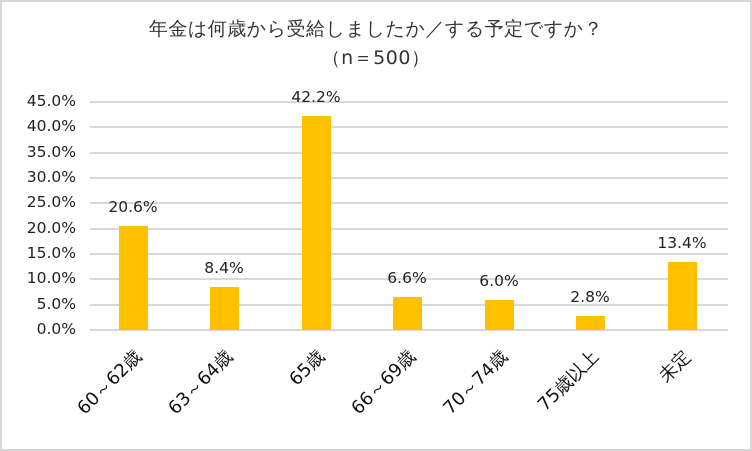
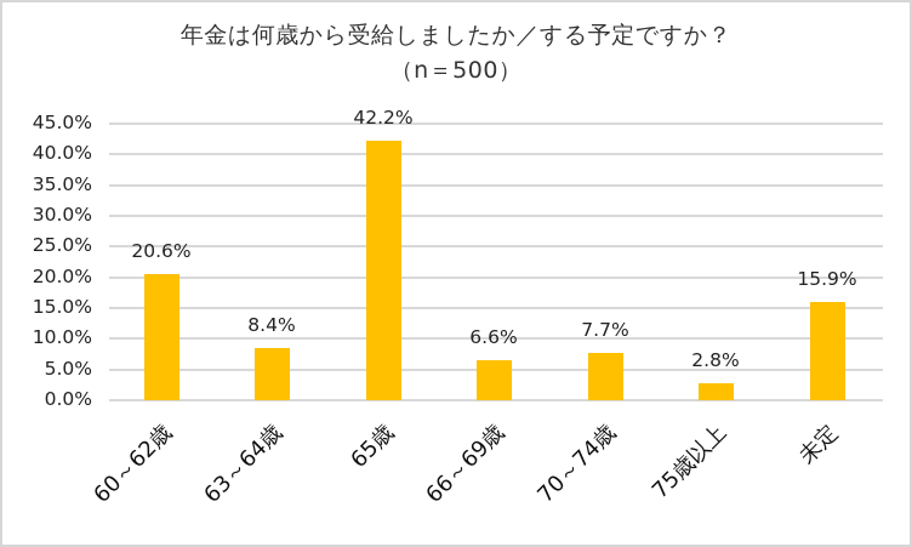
70～74歳: 6.0% -> 7.7%
未定: 13.4% -> 15.9%
